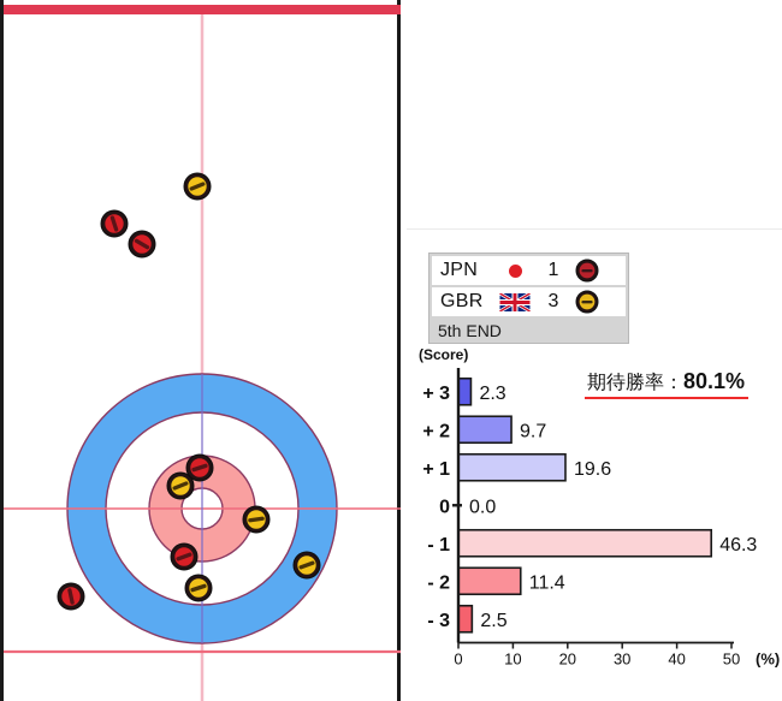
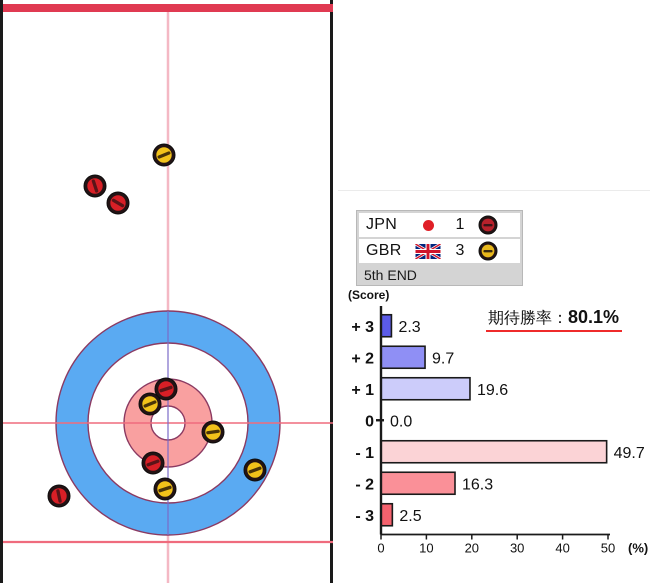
- 1: 46.3 -> 49.7
- 2: 11.4 -> 16.3
